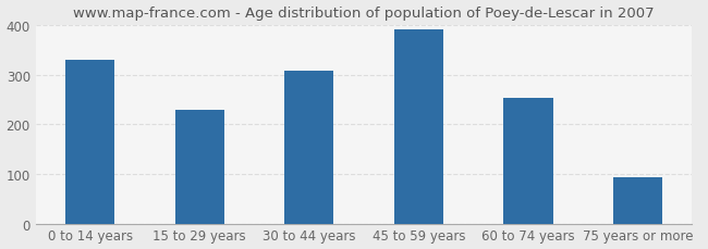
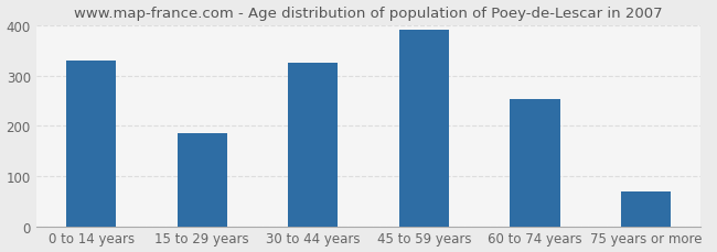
15 to 29 years: 228 -> 185
30 to 44 years: 308 -> 325
75 years or more: 93 -> 70
